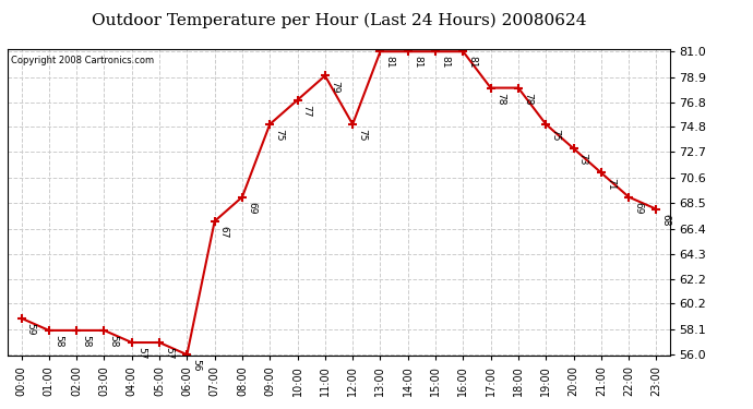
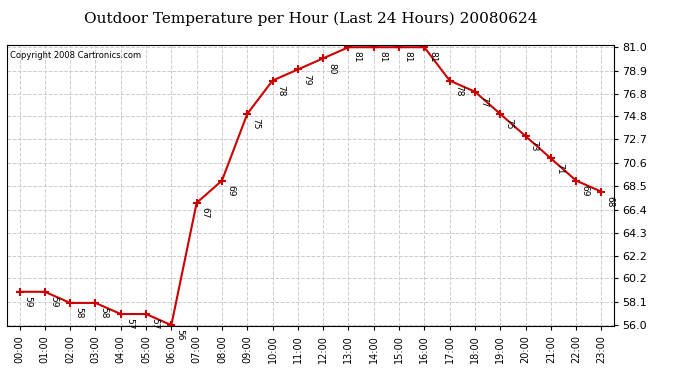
01:00: 58 -> 59
10:00: 77 -> 78
12:00: 75 -> 80
18:00: 78 -> 77
